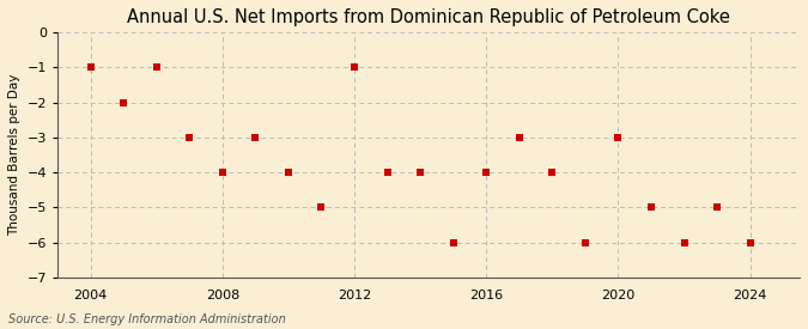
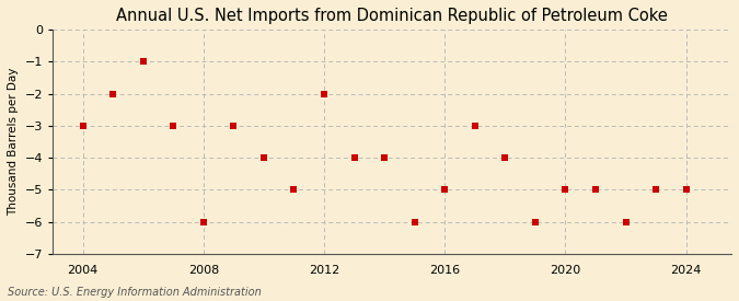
2004: -1 -> -3
2008: -4 -> -6
2012: -1 -> -2
2016: -4 -> -5
2020: -3 -> -5
2024: -6 -> -5
